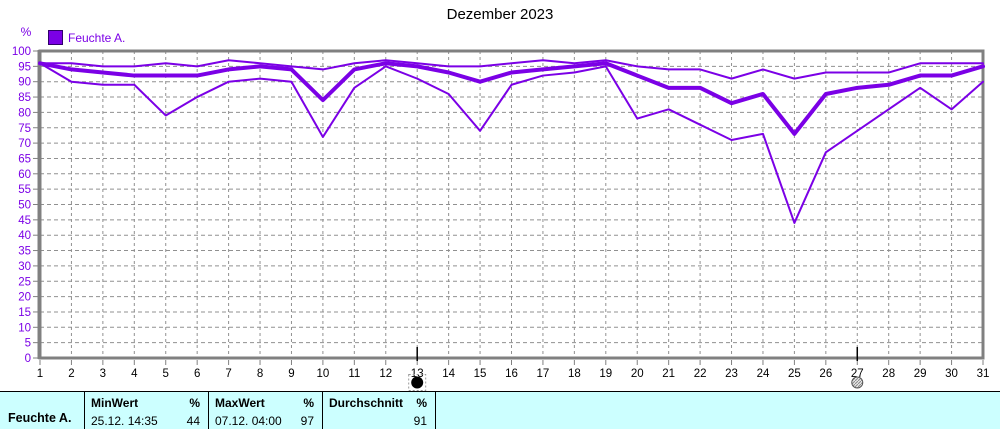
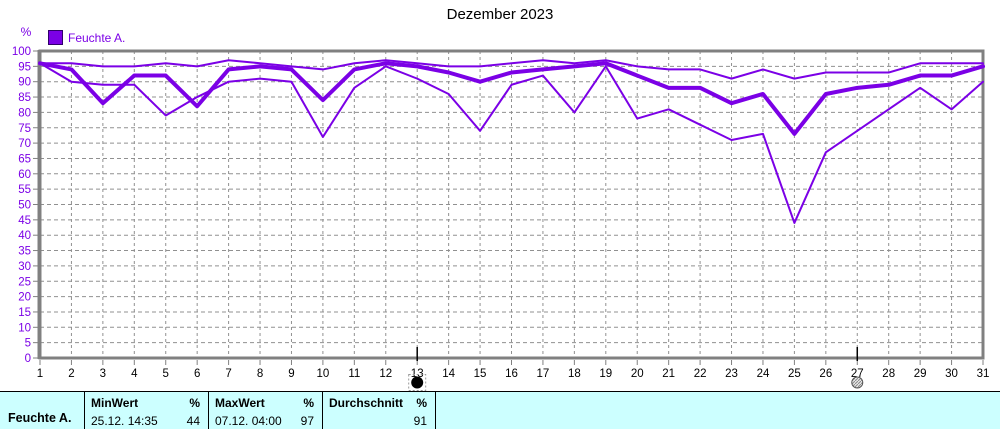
Durchschnitt/3: 93 -> 83
Durchschnitt/6: 92 -> 82
MinWert/18: 93 -> 80
